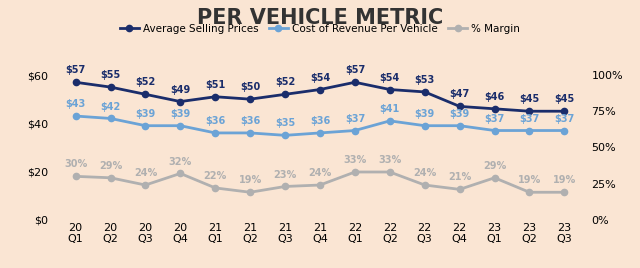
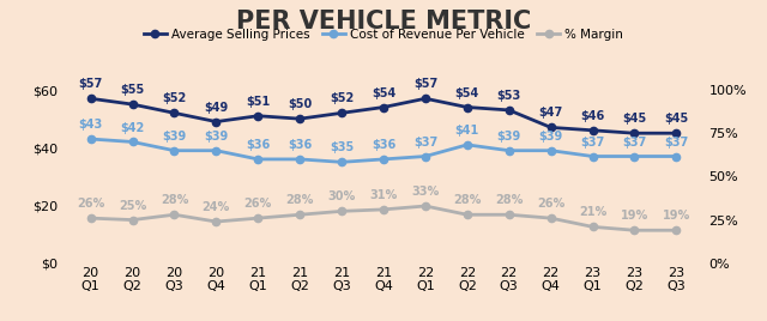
% Margin/20 Q1: 30% -> 26%
% Margin/20 Q2: 29% -> 25%
% Margin/20 Q3: 24% -> 28%
% Margin/20 Q4: 32% -> 24%
% Margin/21 Q1: 22% -> 26%
% Margin/21 Q2: 19% -> 28%
% Margin/21 Q3: 23% -> 30%
% Margin/21 Q4: 24% -> 31%
% Margin/22 Q2: 33% -> 28%
% Margin/22 Q3: 24% -> 28%
% Margin/22 Q4: 21% -> 26%
% Margin/23 Q1: 29% -> 21%
